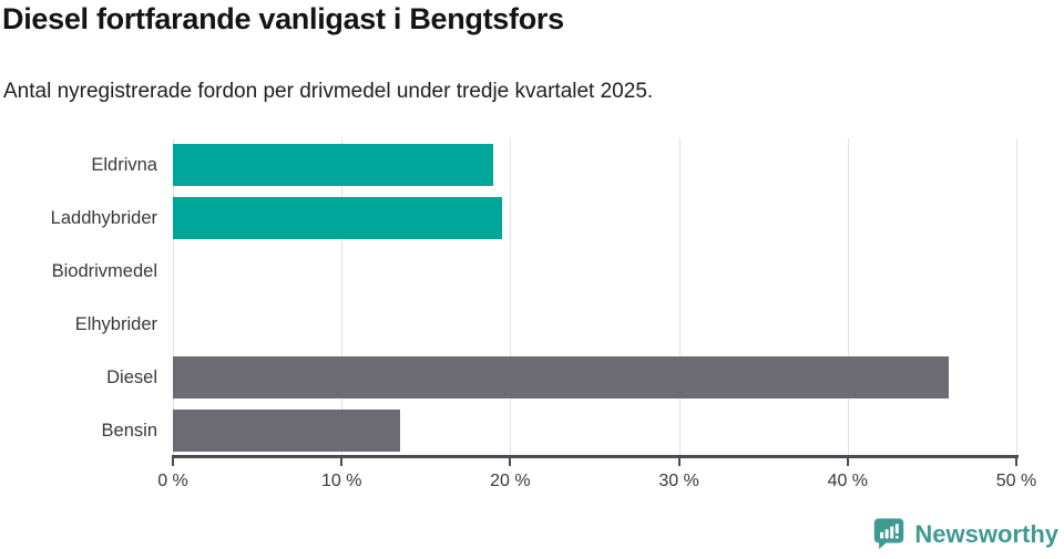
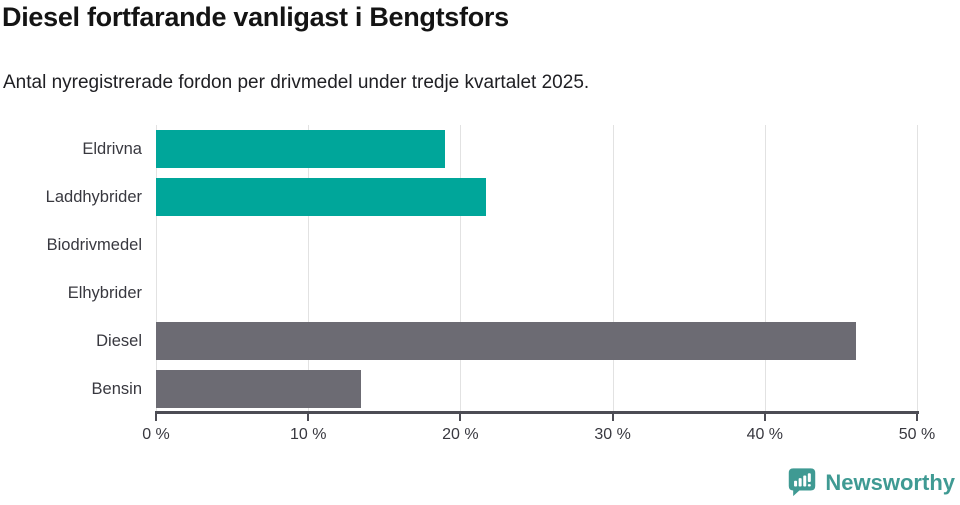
Laddhybrider: 19.5% -> 21.7%
